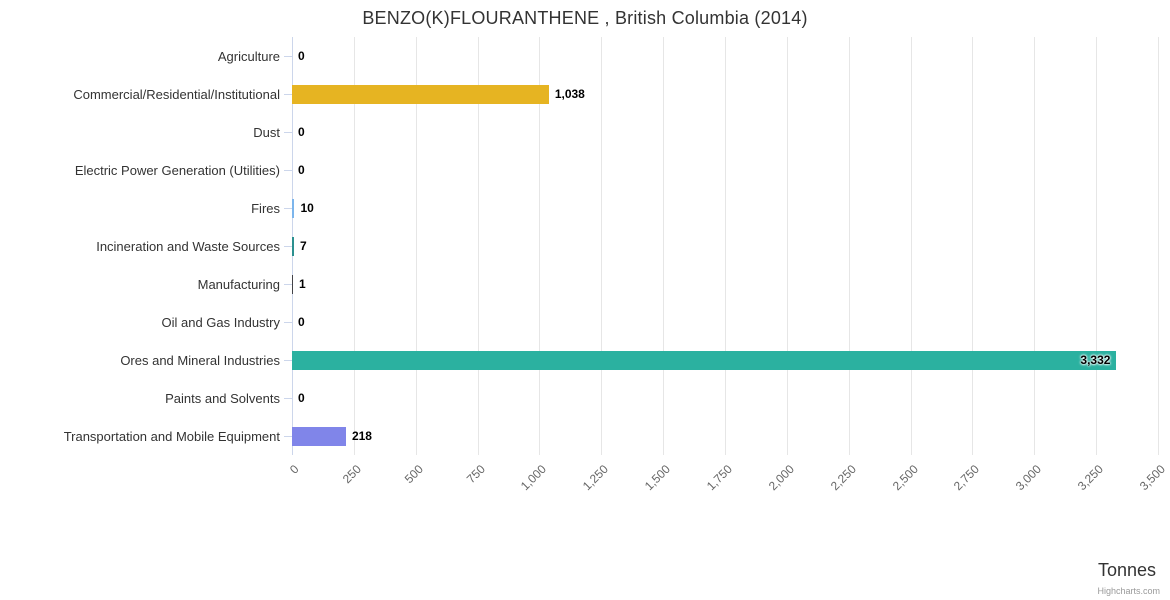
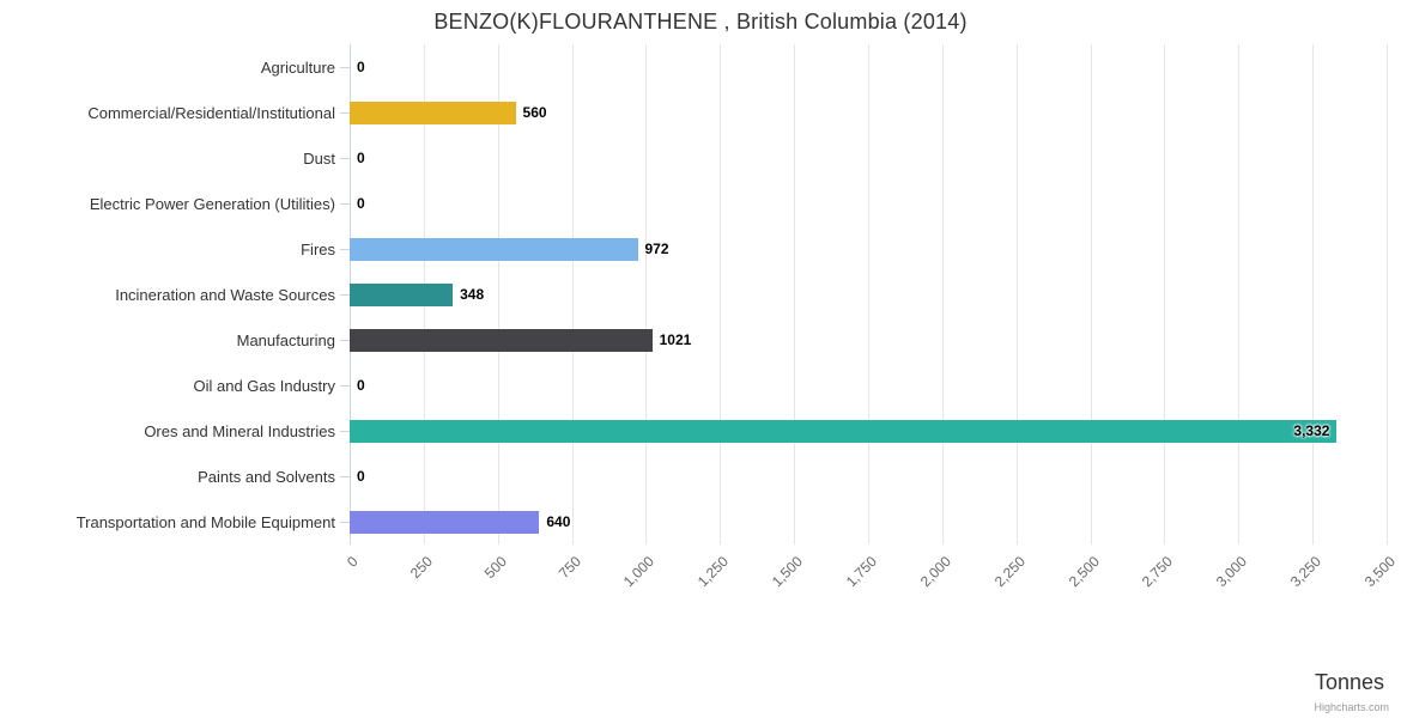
Commercial/Residential/Institutional: 1,038 -> 560
Fires: 10 -> 972
Incineration and Waste Sources: 7 -> 348
Manufacturing: 1 -> 1021
Transportation and Mobile Equipment: 218 -> 640
